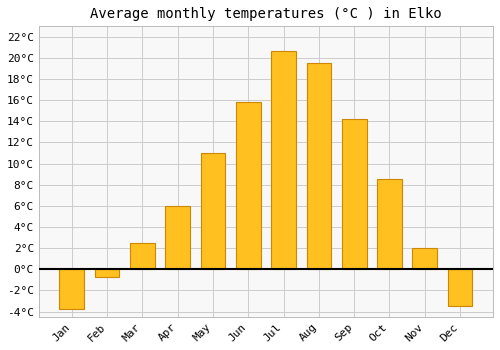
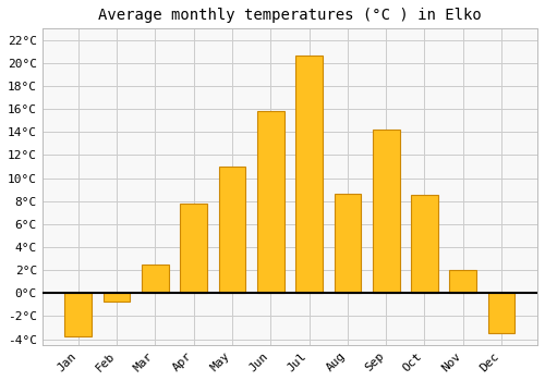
Apr: 6.0°C -> 7.8°C
Aug: 19.5°C -> 8.6°C
